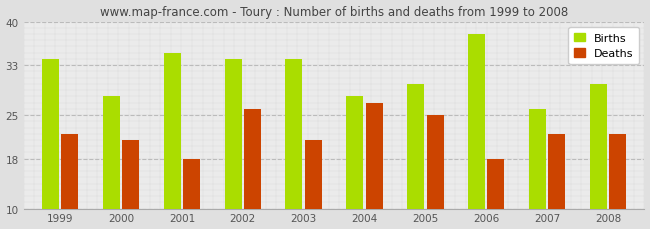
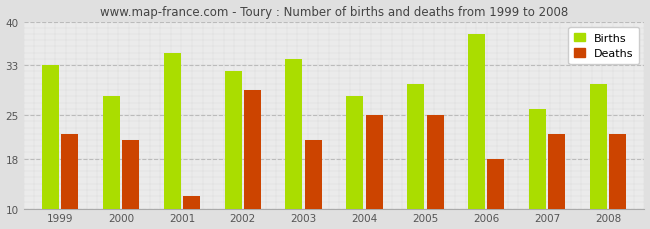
Births/1999: 34 -> 33
Deaths/2001: 18 -> 12
Births/2002: 34 -> 32
Deaths/2002: 26 -> 29
Deaths/2004: 27 -> 25
